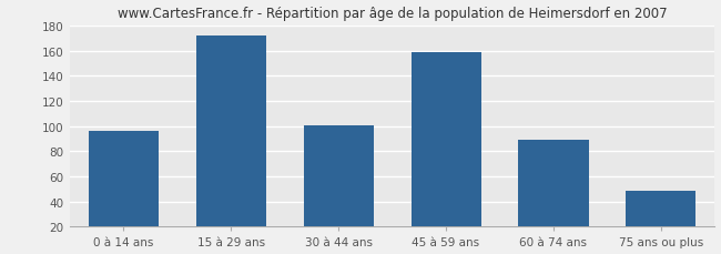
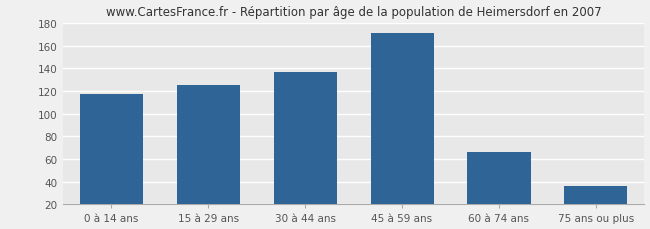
0 à 14 ans: 96 -> 117
15 à 29 ans: 172 -> 125
30 à 44 ans: 101 -> 137
45 à 59 ans: 159 -> 171
60 à 74 ans: 89 -> 66
75 ans ou plus: 49 -> 36
